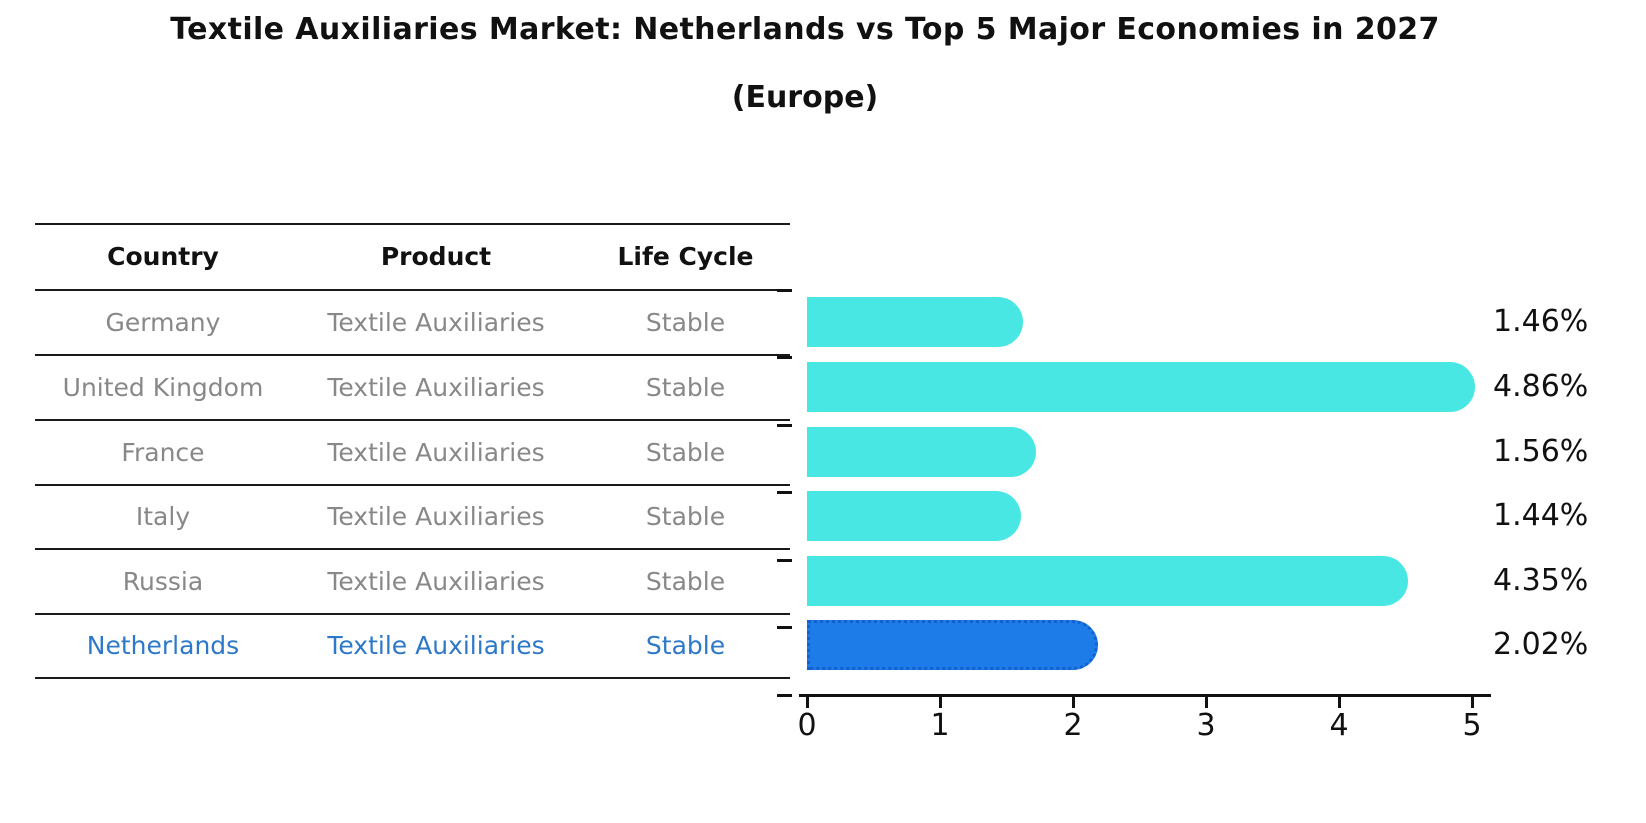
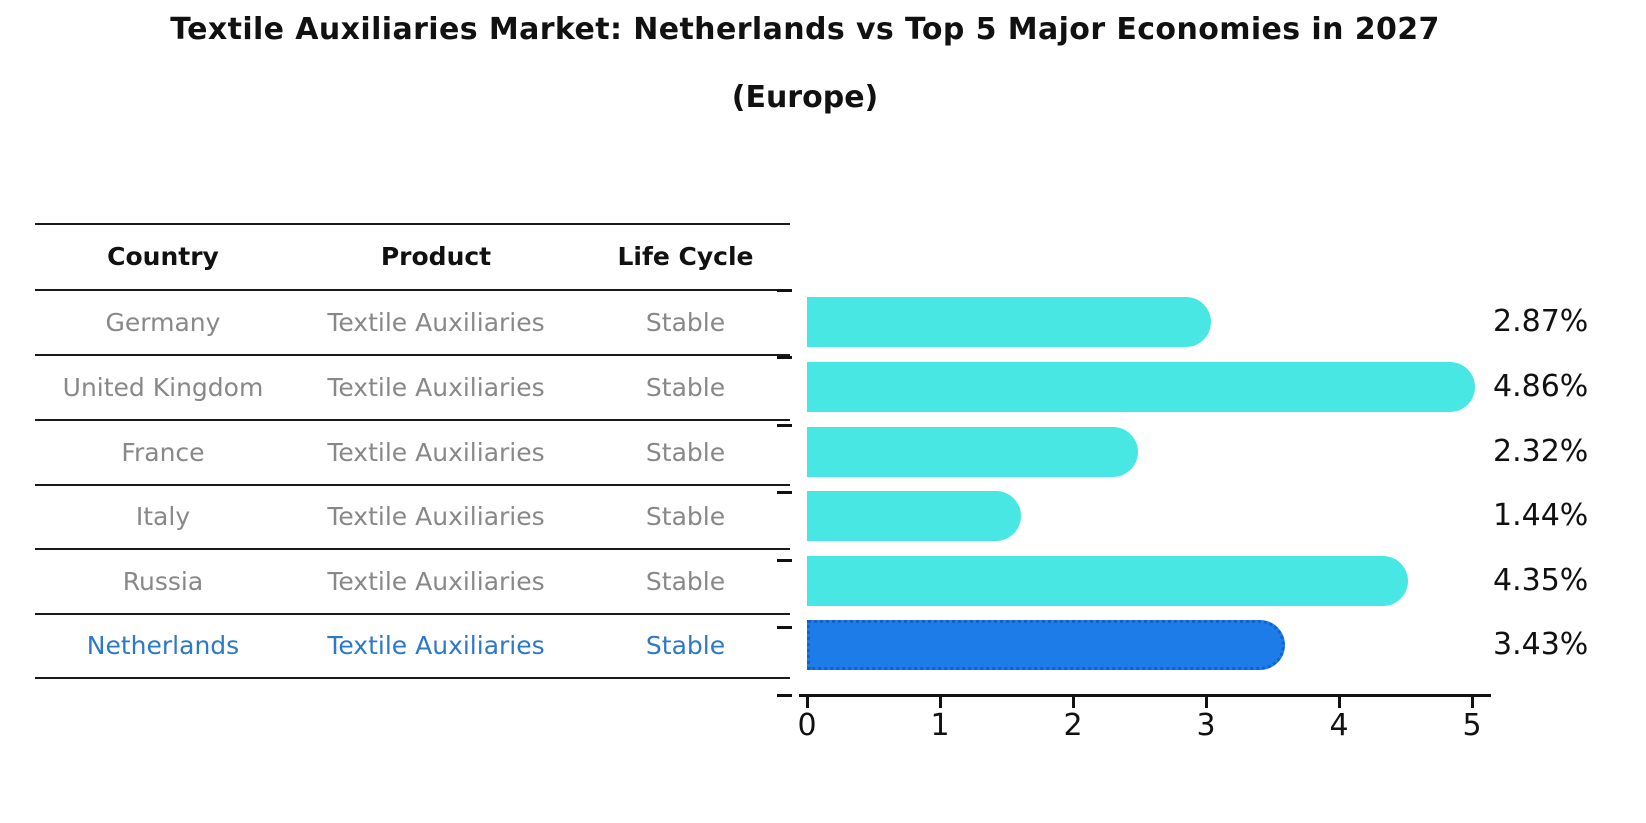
Germany: 1.46% -> 2.87%
France: 1.56% -> 2.32%
Netherlands: 2.02% -> 3.43%
